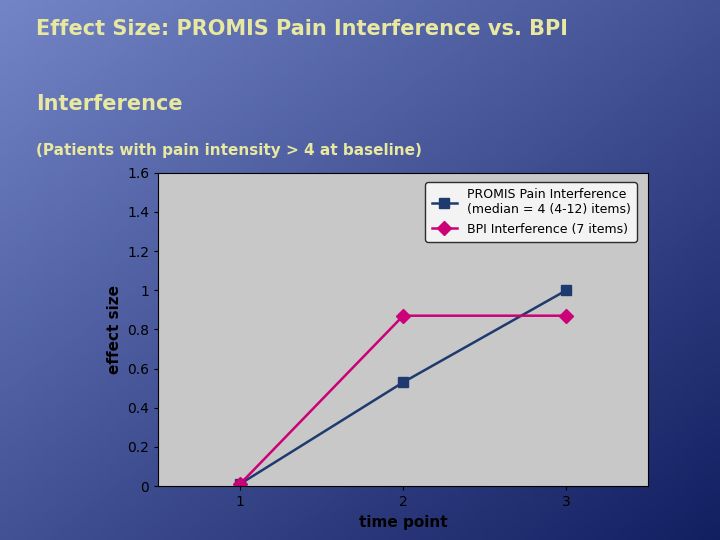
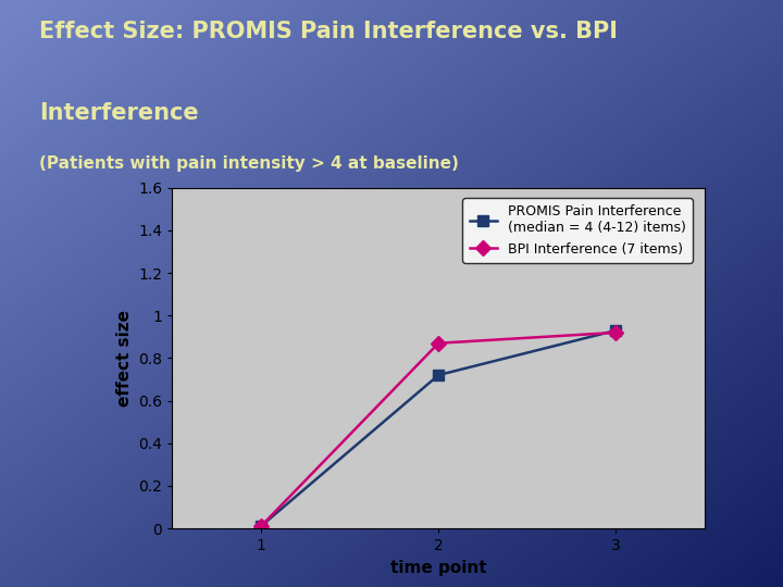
PROMIS Pain Interference (median = 4 (4-12) items)/2: 0.53 -> 0.72
PROMIS Pain Interference (median = 4 (4-12) items)/3: 1.00 -> 0.93
BPI Interference (7 items)/3: 0.87 -> 0.92
